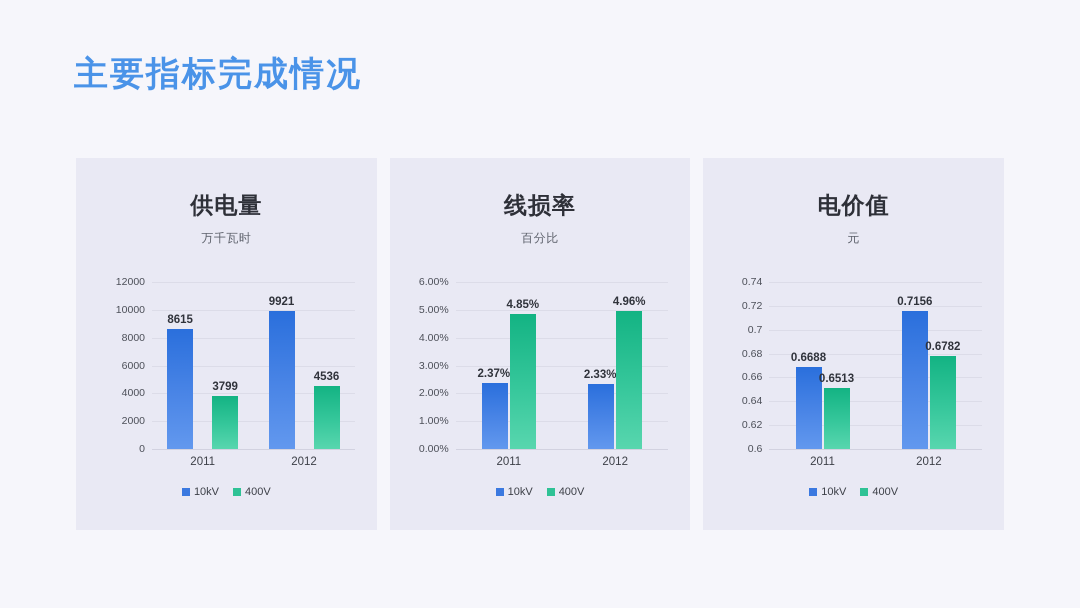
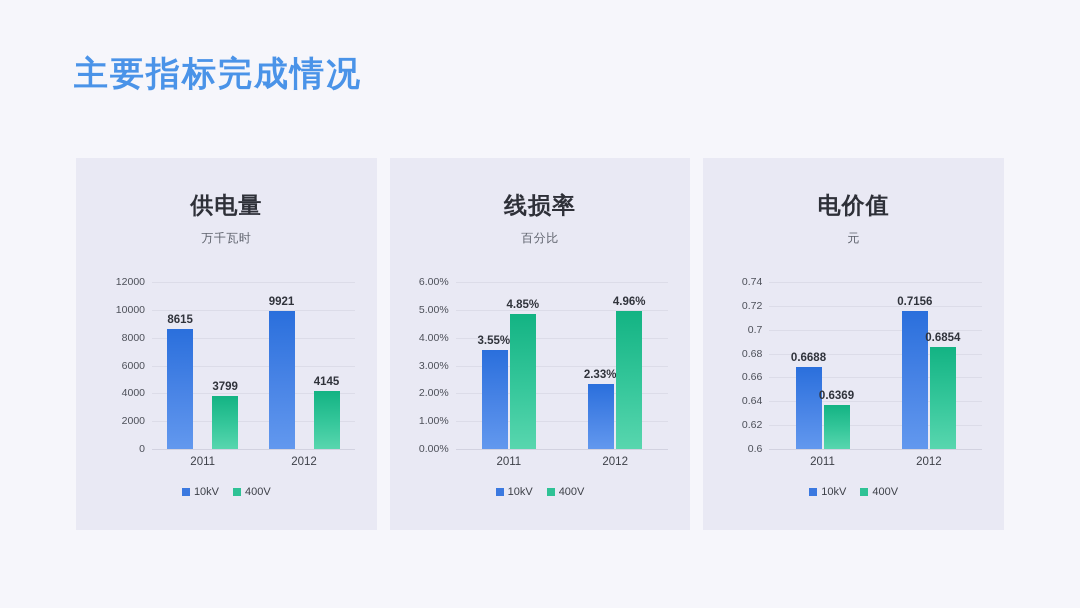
供电量/400V/2012: 4536 -> 4145
线损率/10kV/2011: 2.37% -> 3.55%
电价值/400V/2011: 0.6513 -> 0.6369
电价值/400V/2012: 0.6782 -> 0.6854
